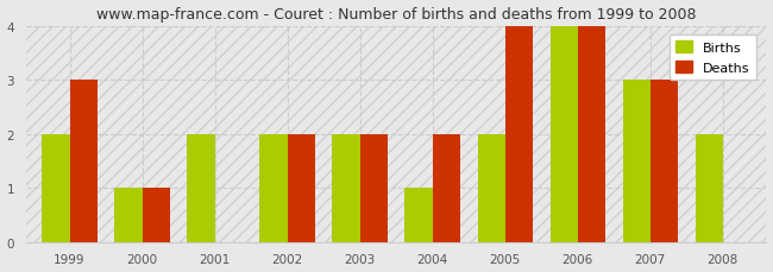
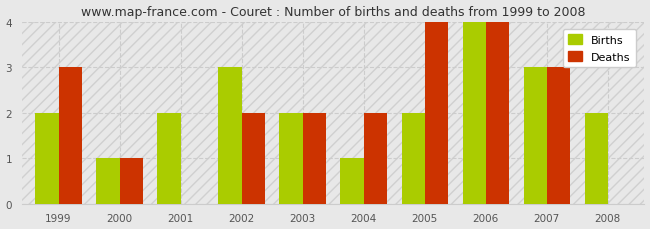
Births/2002: 2 -> 3
